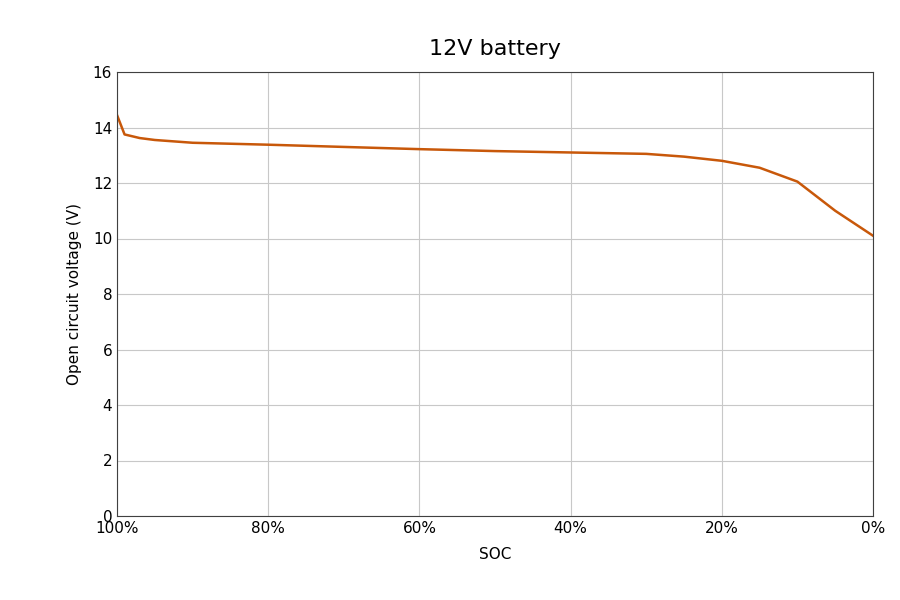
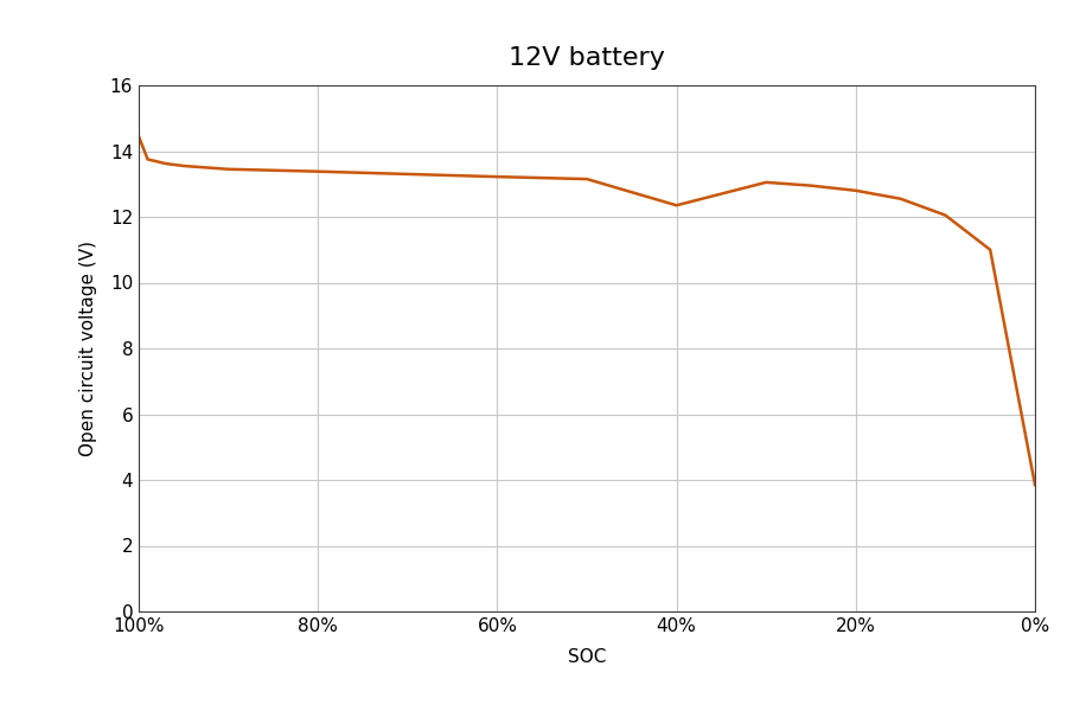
40%: 13.10 -> 12.35
0%: 10.10 -> 3.85
